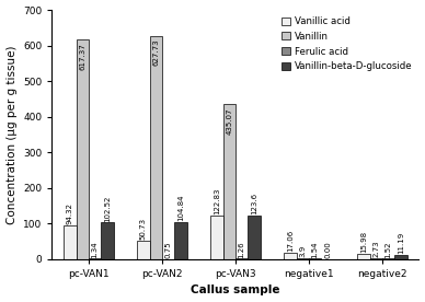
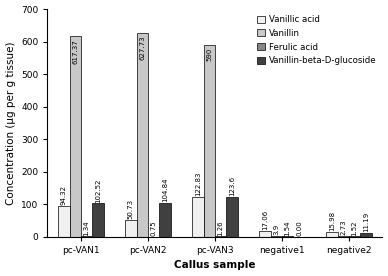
Vanillin/pc-VAN3: 435 -> 590
